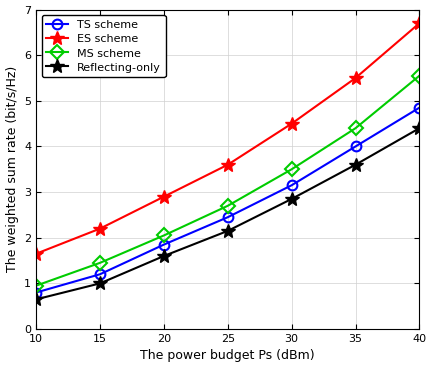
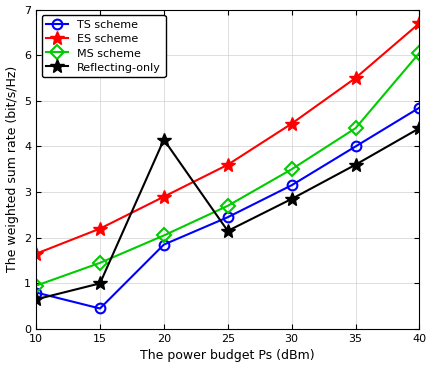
TS scheme/15: 1.20 -> 0.45
Reflecting-only/20: 1.60 -> 4.15
MS scheme/40: 5.55 -> 6.05
